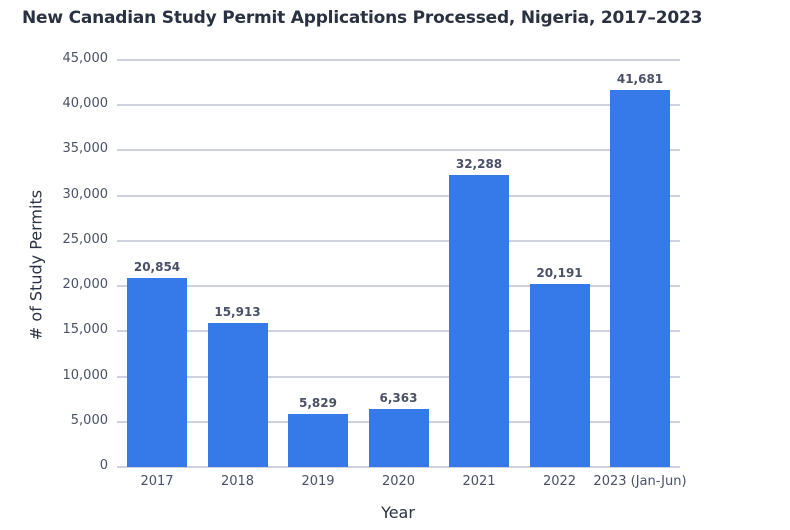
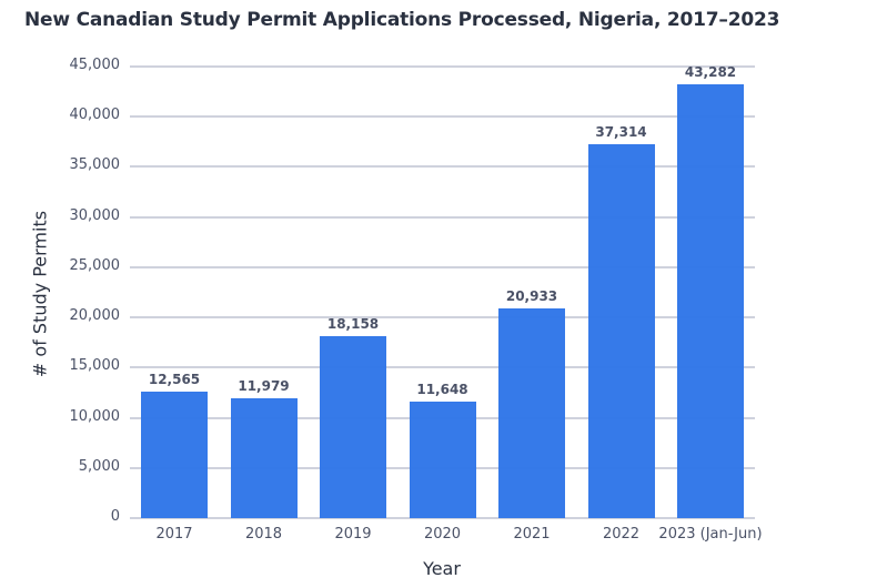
2017: 20,854 -> 12,565
2018: 15,913 -> 11,979
2019: 5,829 -> 18,158
2020: 6,363 -> 11,648
2021: 32,288 -> 20,933
2022: 20,191 -> 37,314
2023 (Jan-Jun): 41,681 -> 43,282
